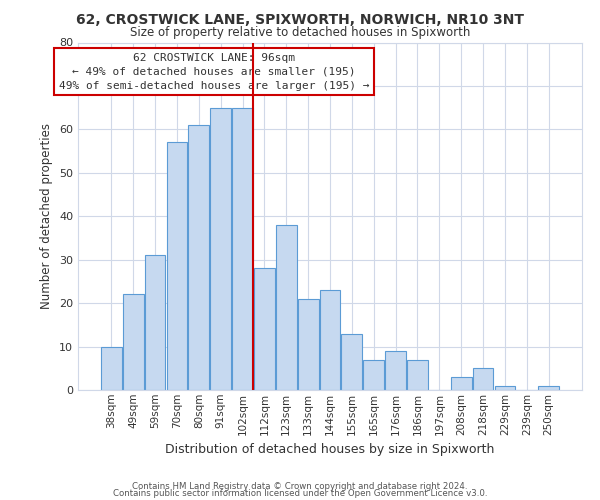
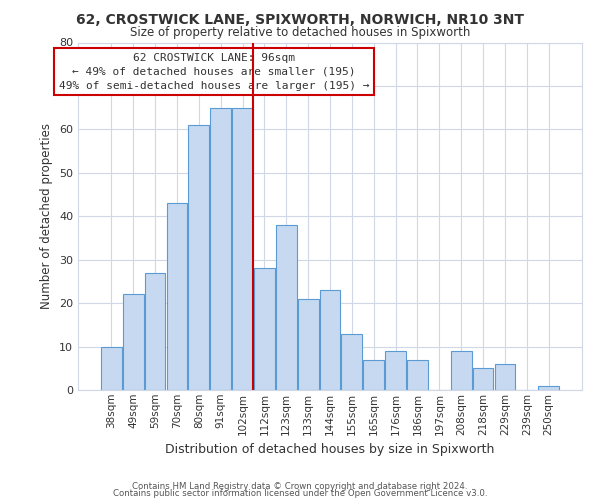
59sqm: 31 -> 27
70sqm: 57 -> 43
208sqm: 3 -> 9
229sqm: 1 -> 6
